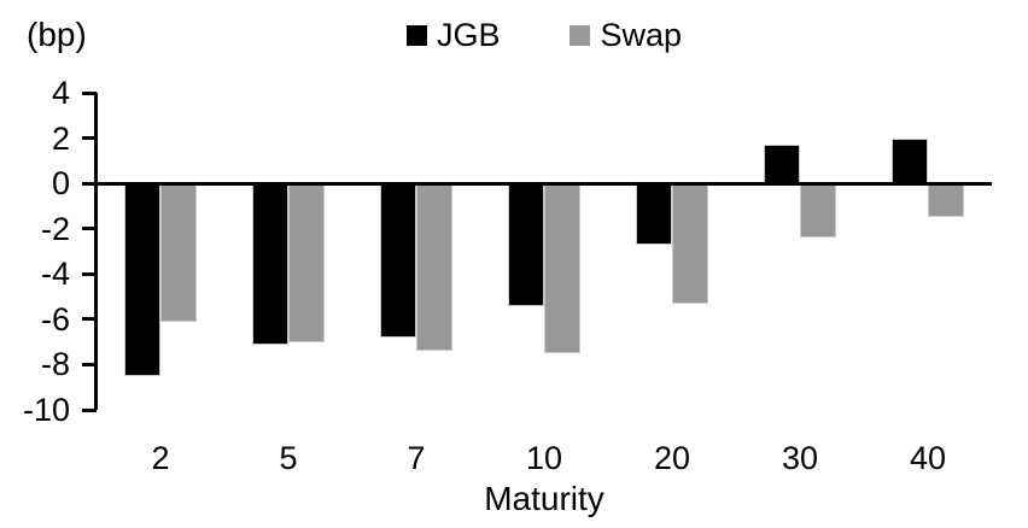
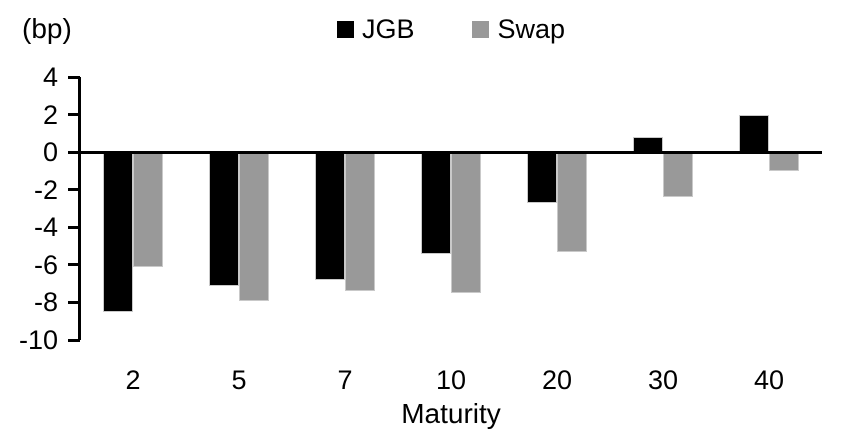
Swap/5: -7.0 -> -7.9
JGB/30: 1.7 -> 0.8
Swap/40: -1.5 -> -1.0
